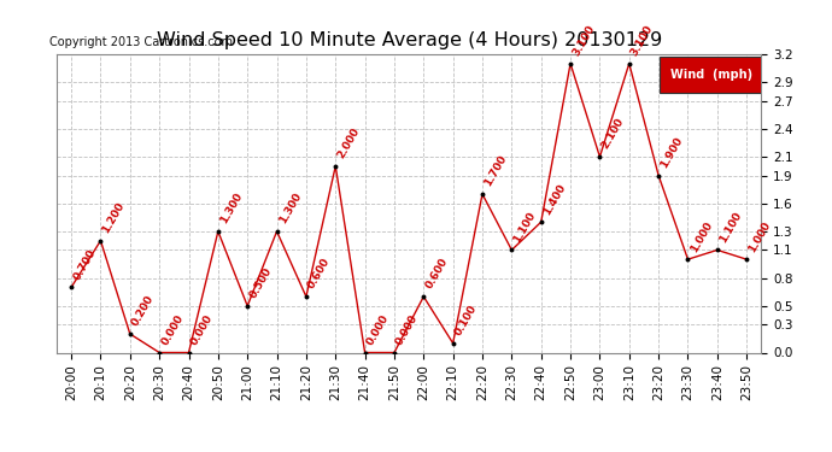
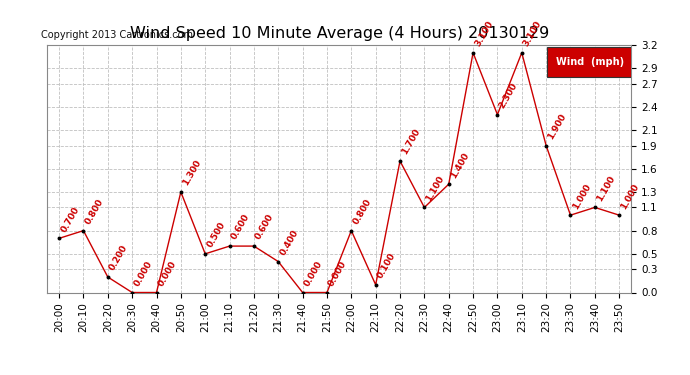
20:10: 1.200 -> 0.800
21:10: 1.300 -> 0.600
21:30: 2.000 -> 0.400
22:00: 0.600 -> 0.800
23:00: 2.100 -> 2.300
